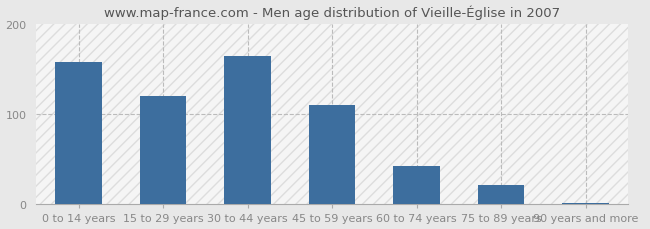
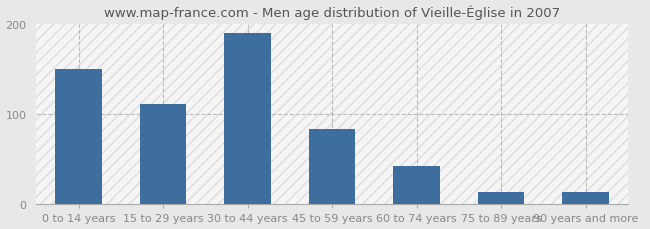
0 to 14 years: 158 -> 150
15 to 29 years: 120 -> 112
30 to 44 years: 165 -> 190
45 to 59 years: 110 -> 84
75 to 89 years: 22 -> 14
90 years and more: 2 -> 14
